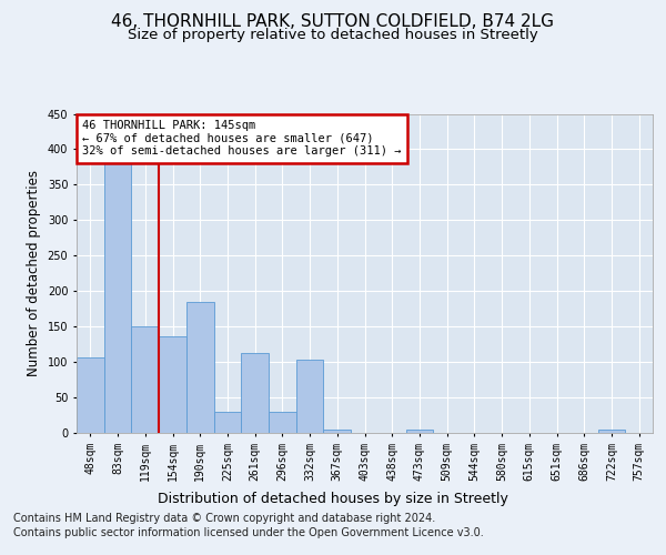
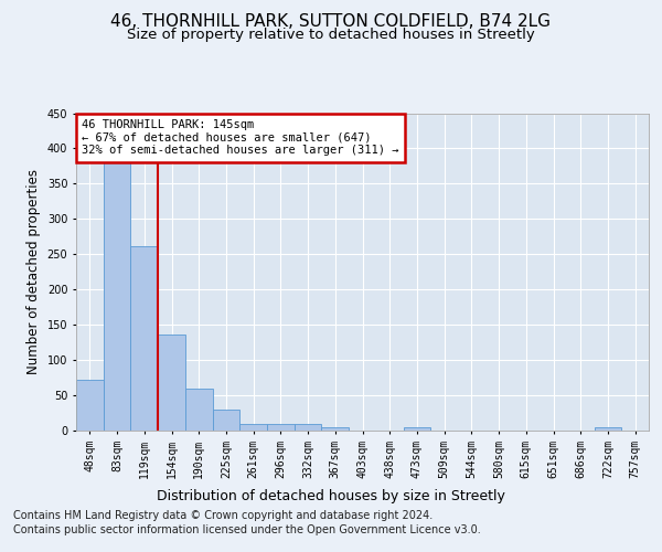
48sqm: 106 -> 72
119sqm: 150 -> 262
190sqm: 184 -> 60
261sqm: 112 -> 10
296sqm: 30 -> 9
332sqm: 104 -> 10
